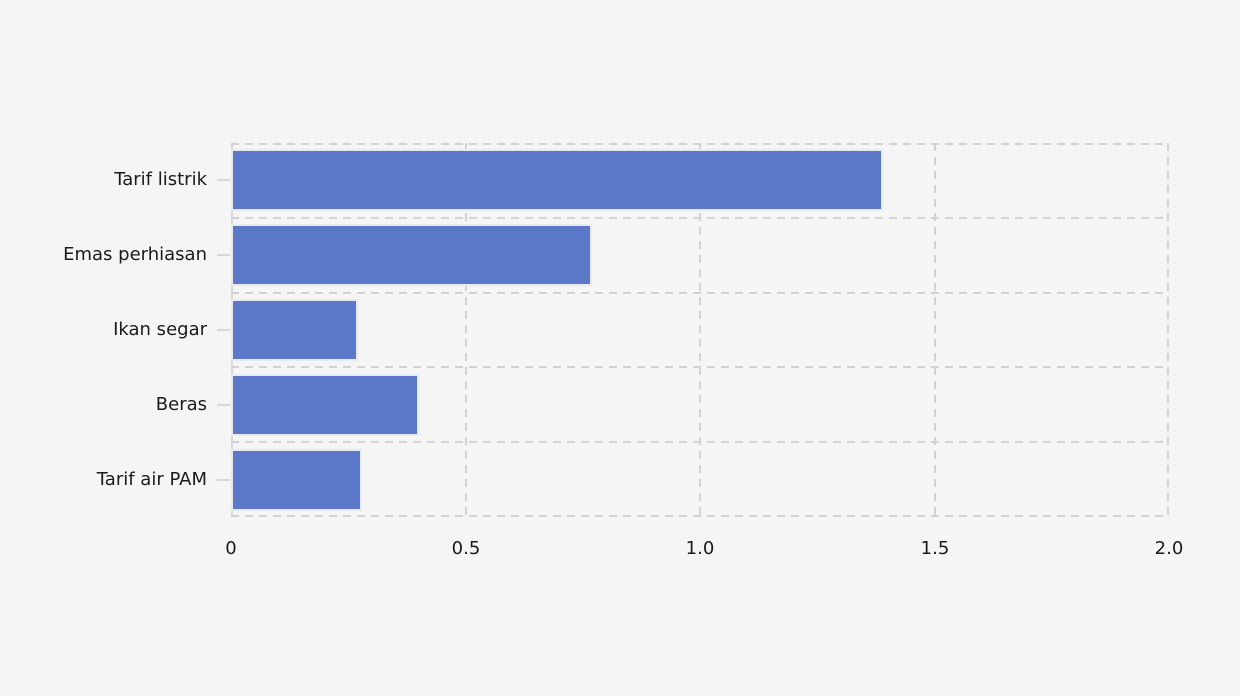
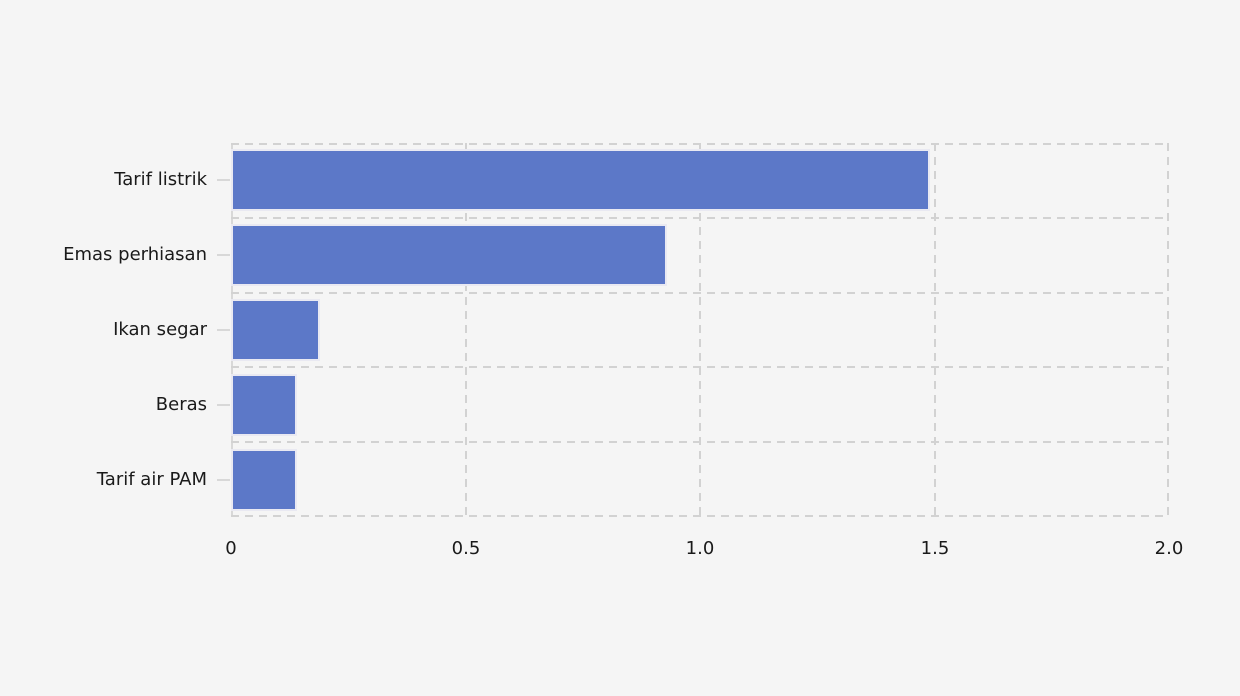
Tarif listrik: 1.39 -> 1.49
Emas perhiasan: 0.77 -> 0.93
Ikan segar: 0.27 -> 0.19
Beras: 0.40 -> 0.14
Tarif air PAM: 0.28 -> 0.14
